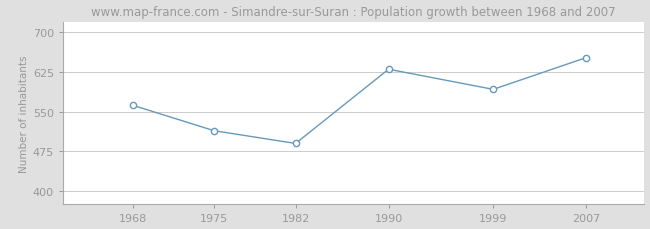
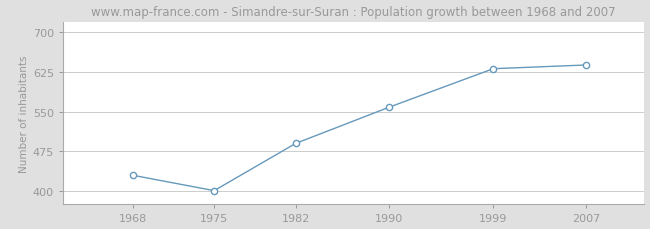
1968: 562 -> 430
1975: 514 -> 401
1990: 630 -> 558
1999: 592 -> 631
2007: 652 -> 638
